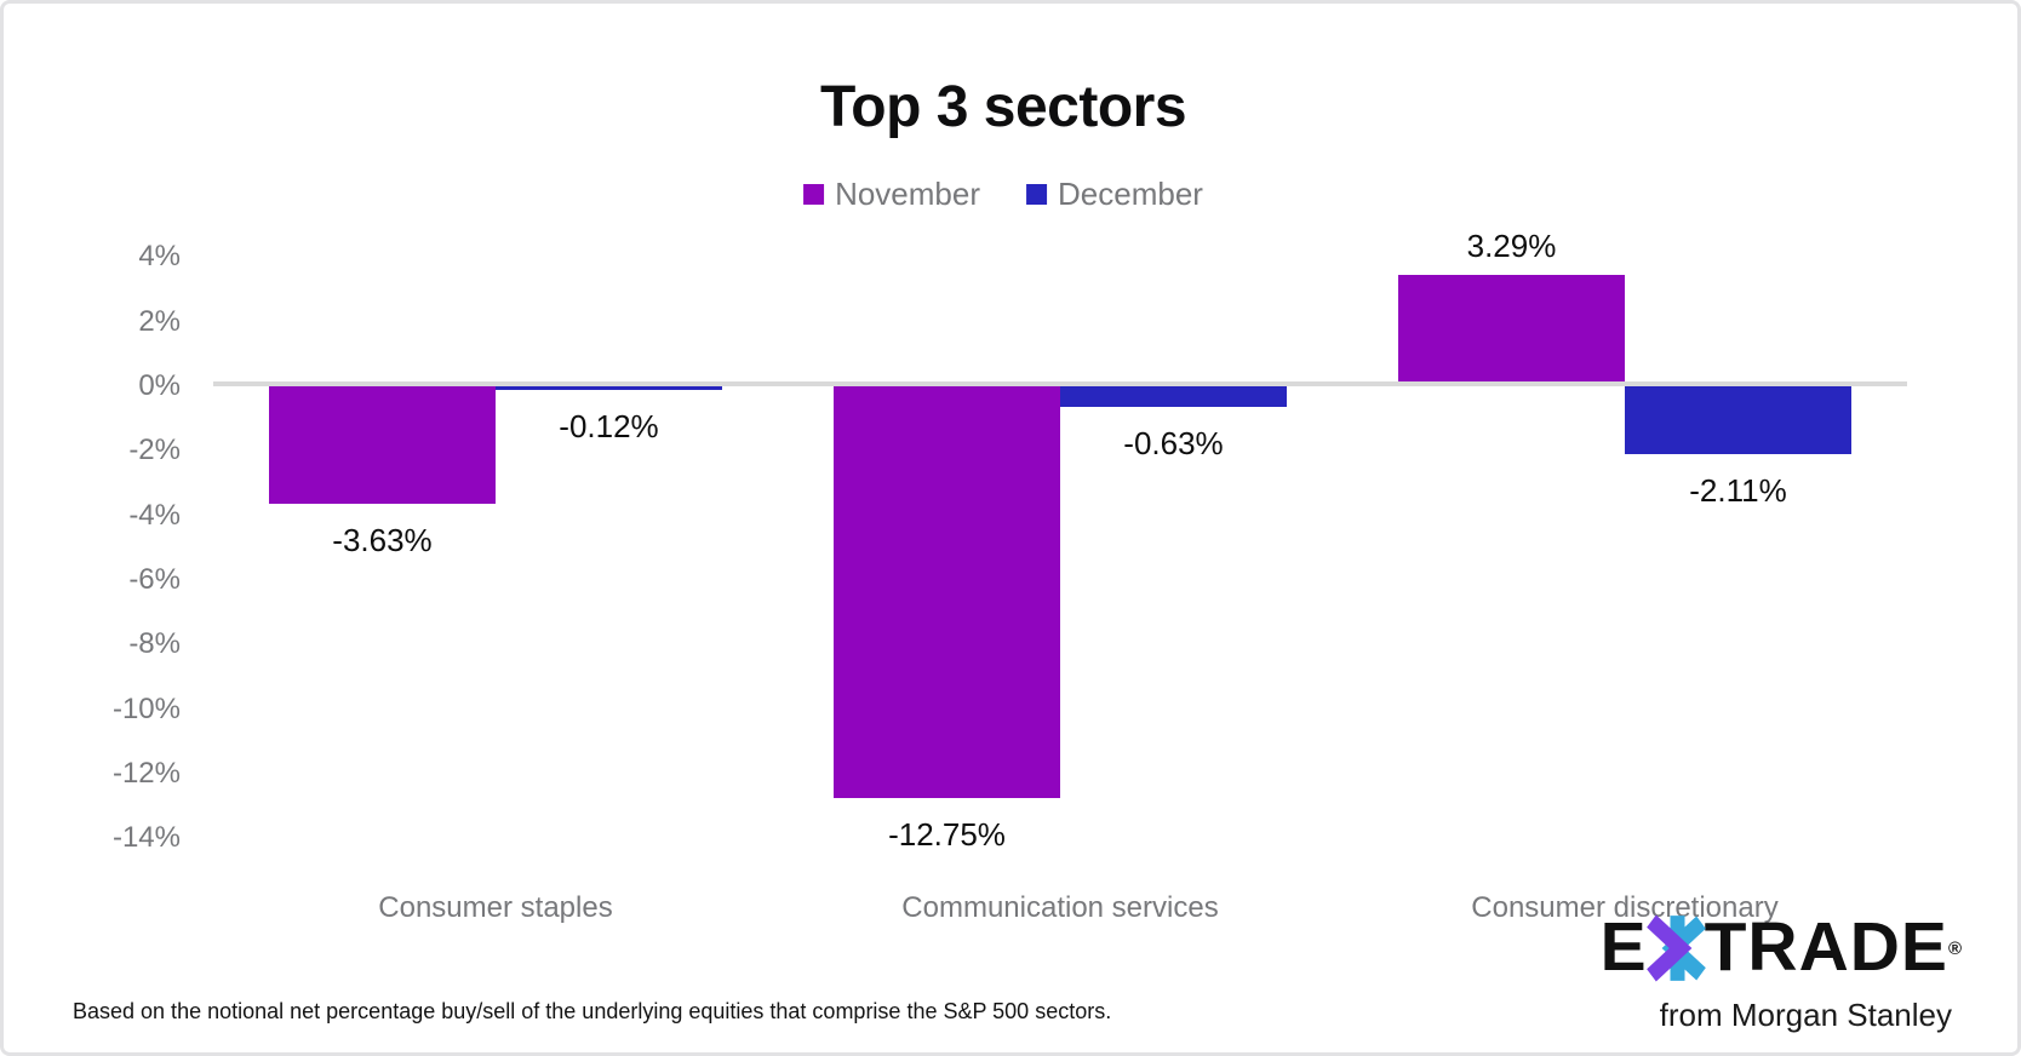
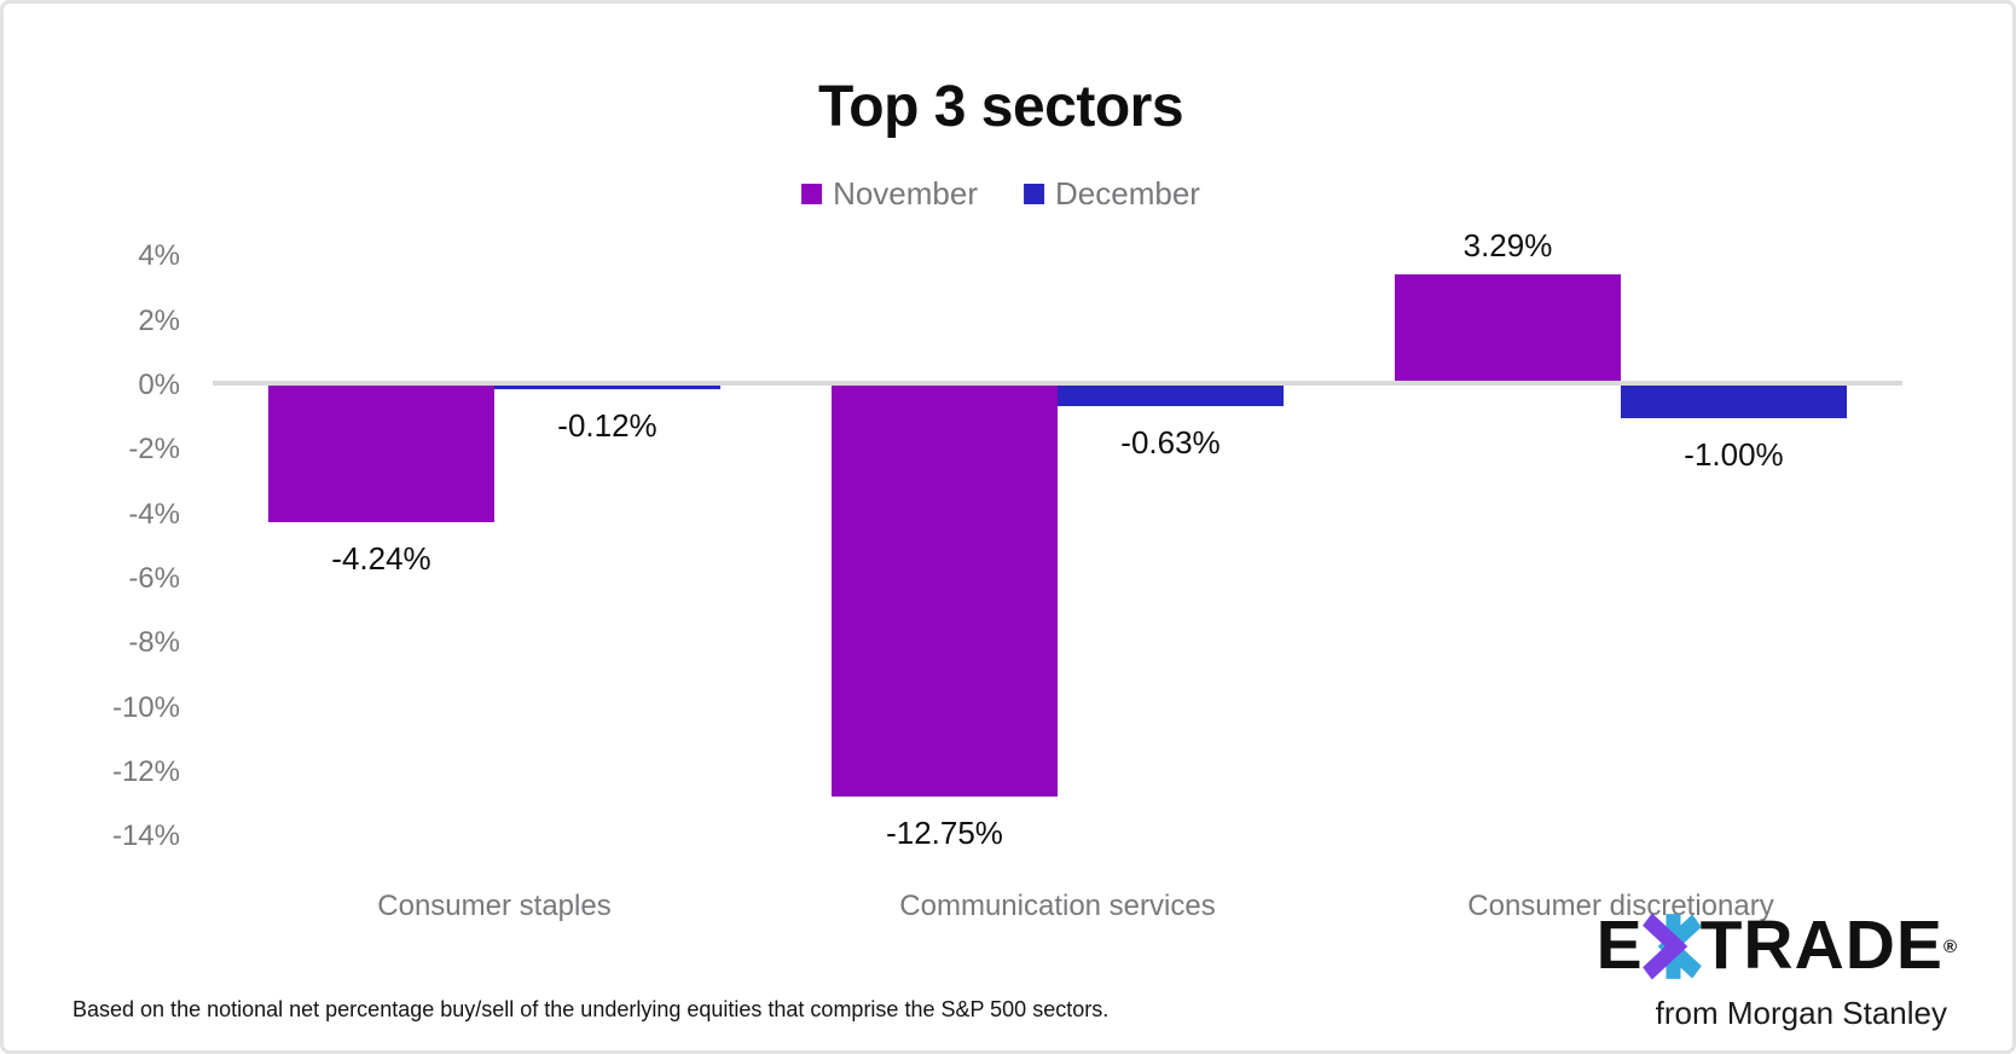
November/Consumer staples: -3.63% -> -4.24%
December/Consumer discretionary: -2.11% -> -1.00%
